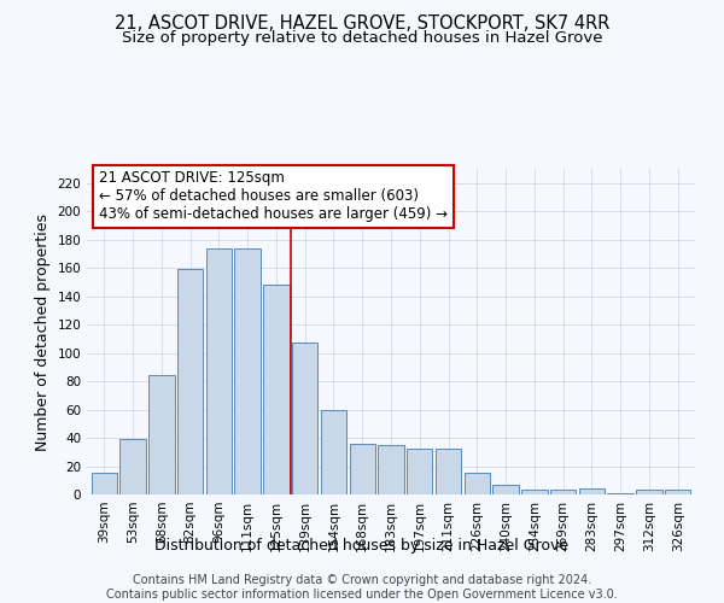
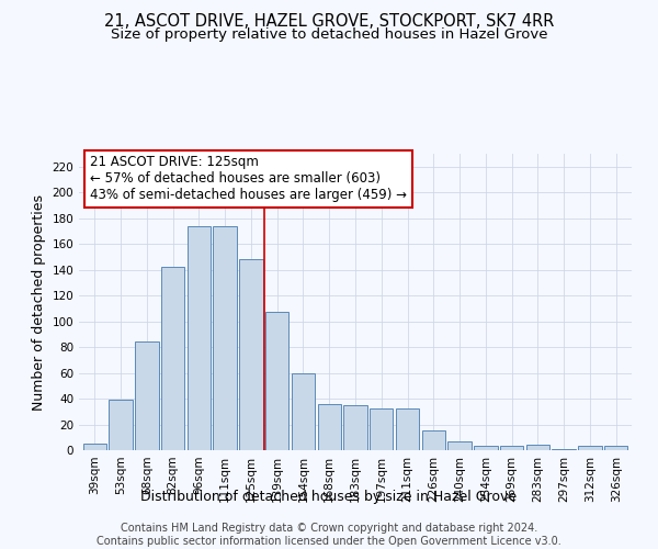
39sqm: 15 -> 5
82sqm: 159 -> 142
